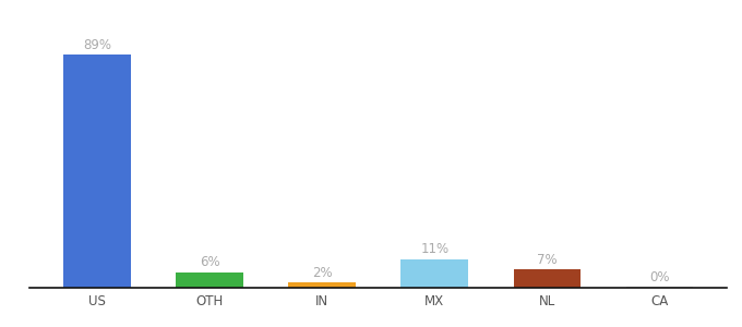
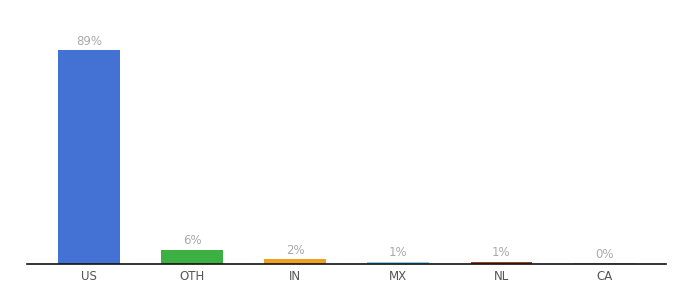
MX: 11% -> 1%
NL: 7% -> 1%
